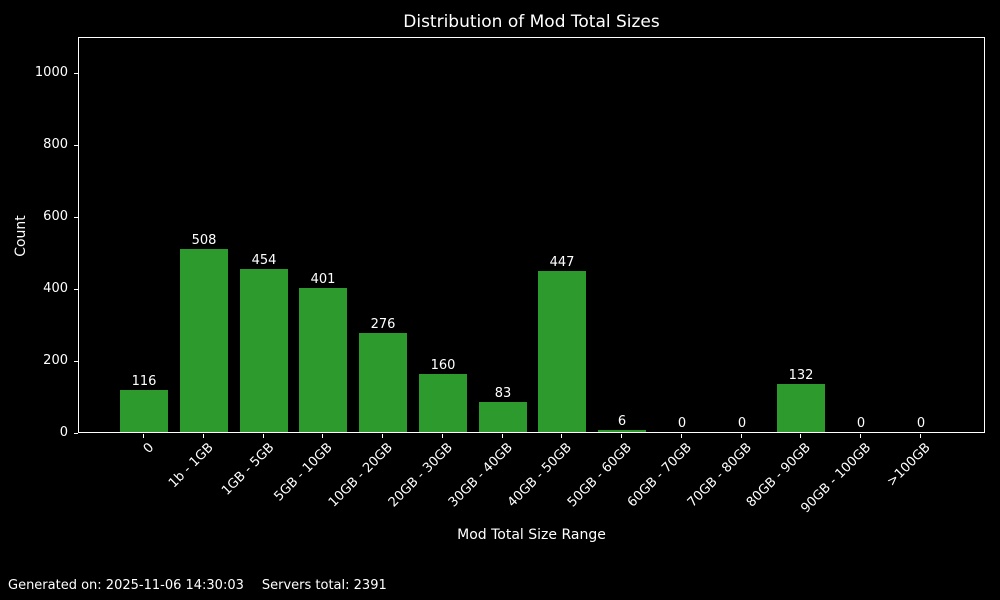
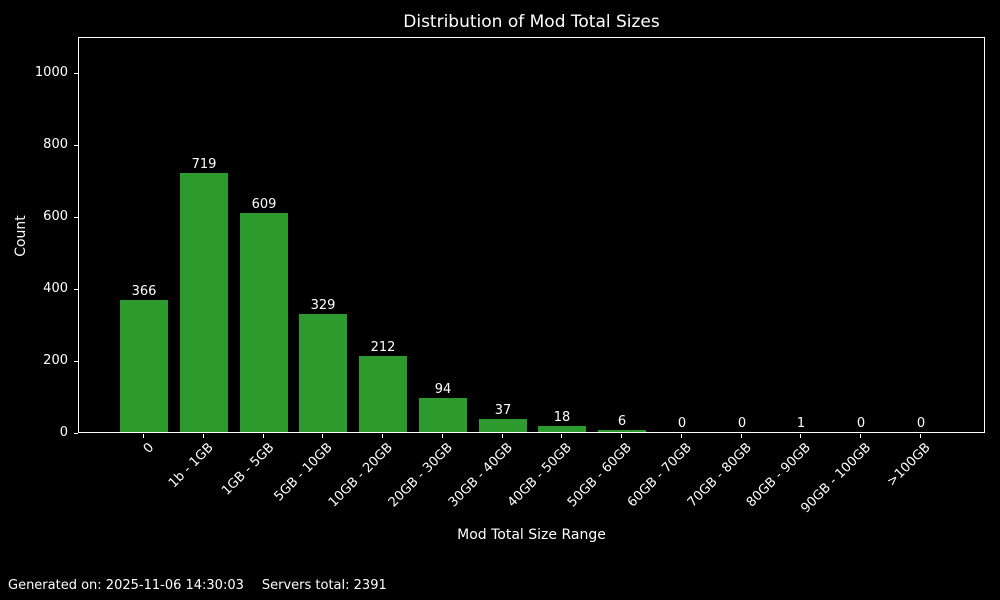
0: 116 -> 366
1b - 1GB: 508 -> 719
1GB - 5GB: 454 -> 609
5GB - 10GB: 401 -> 329
10GB - 20GB: 276 -> 212
20GB - 30GB: 160 -> 94
30GB - 40GB: 83 -> 37
40GB - 50GB: 447 -> 18
80GB - 90GB: 132 -> 1
